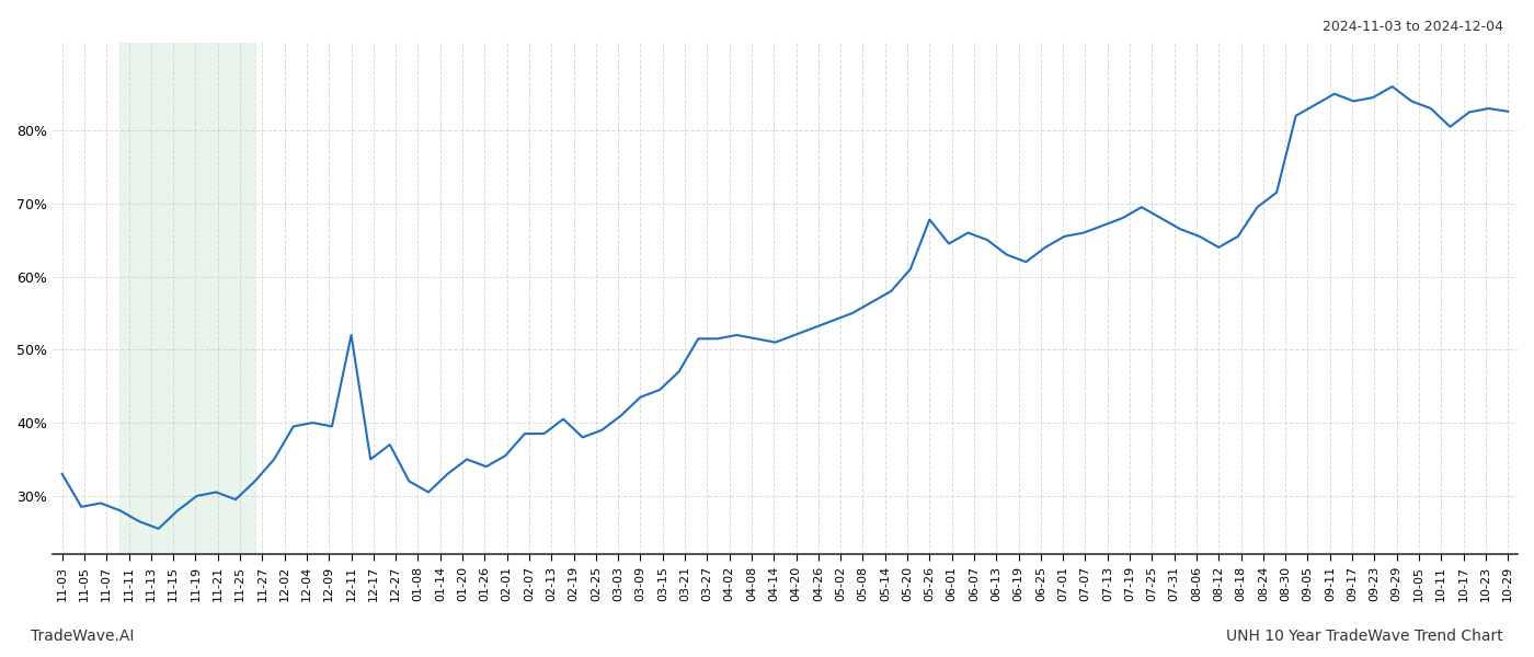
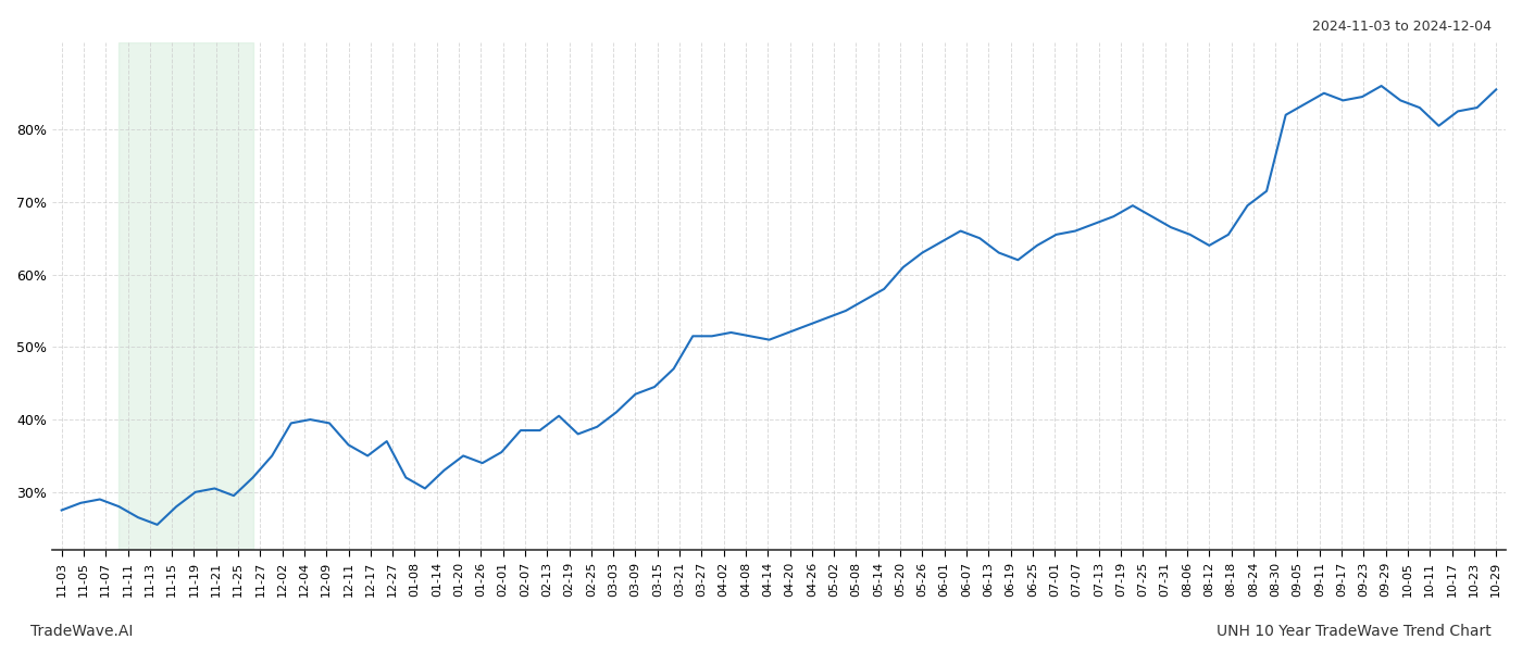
11-03: 33.0% -> 27.5%
12-11: 52.0% -> 36.5%
05-26: 67.8% -> 63.0%
10-29: 82.6% -> 85.5%
